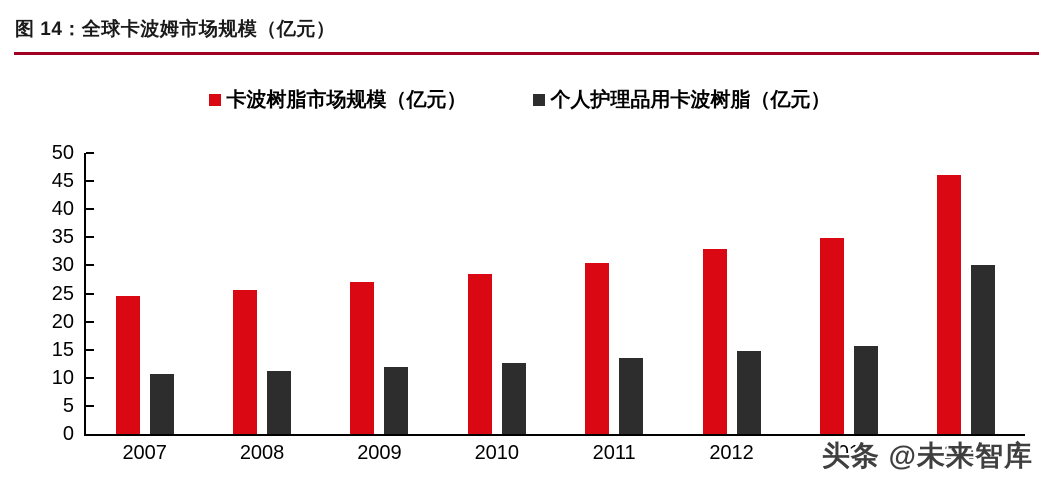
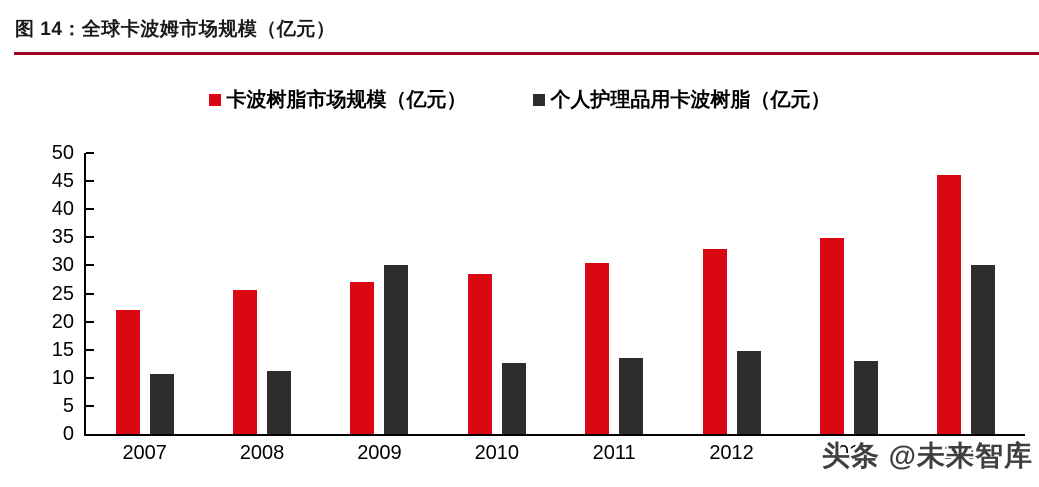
卡波树脂市场规模（亿元）/2007: 24 -> 22
个人护理品用卡波树脂（亿元）/2009: 12 -> 30
个人护理品用卡波树脂（亿元）/2013: 16 -> 13
